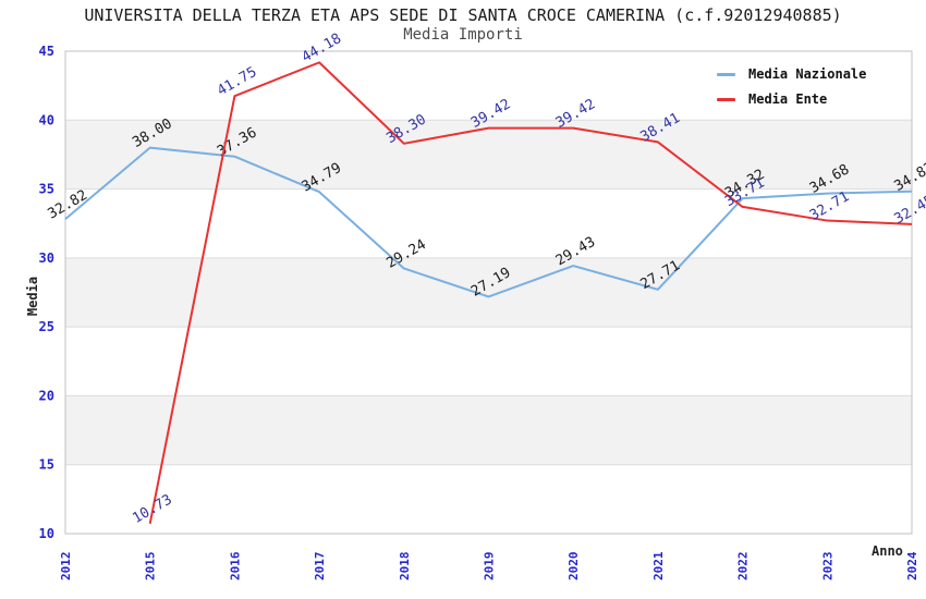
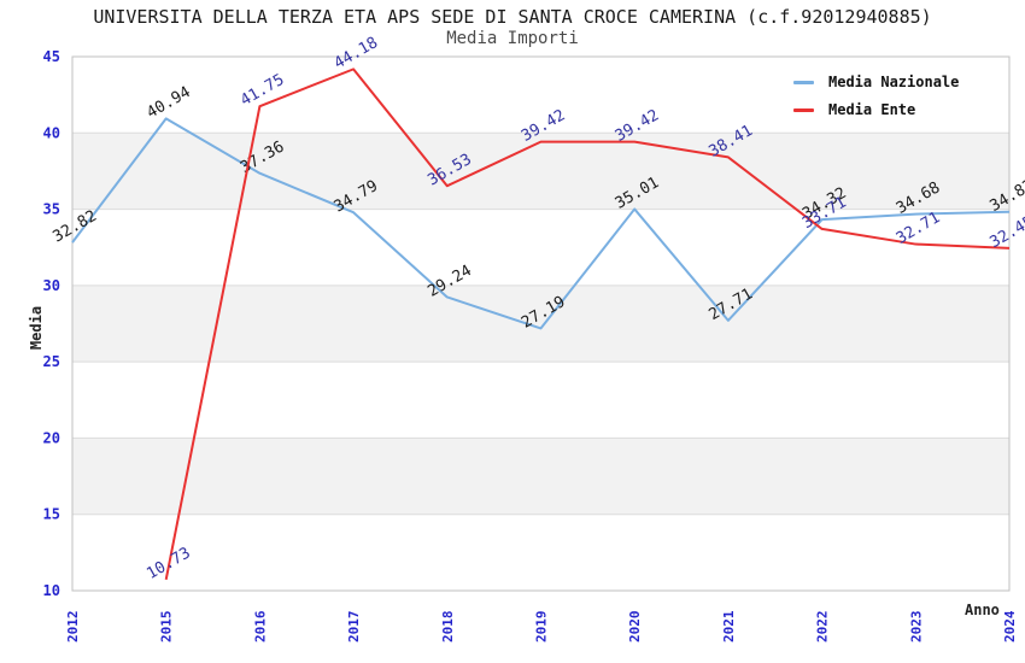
Media Nazionale/2015: 38.00 -> 40.94
Media Ente/2018: 38.30 -> 36.53
Media Nazionale/2020: 29.43 -> 35.01
